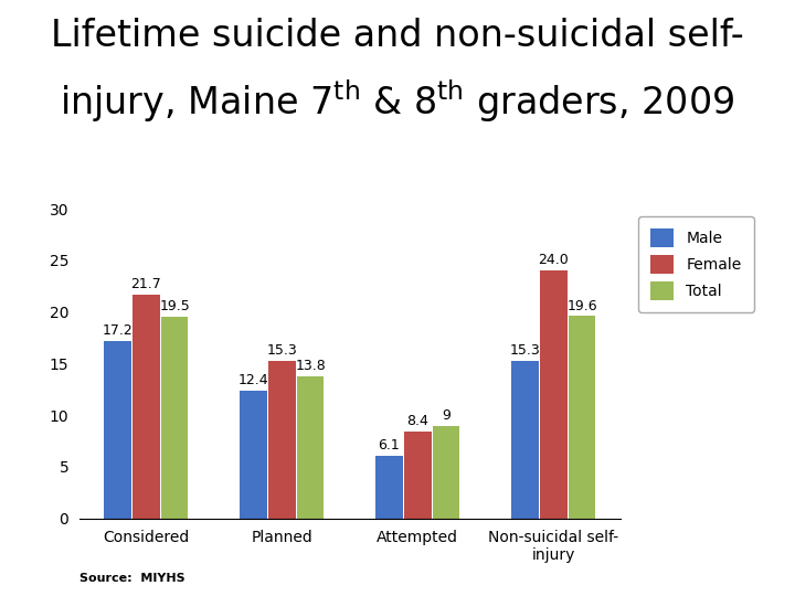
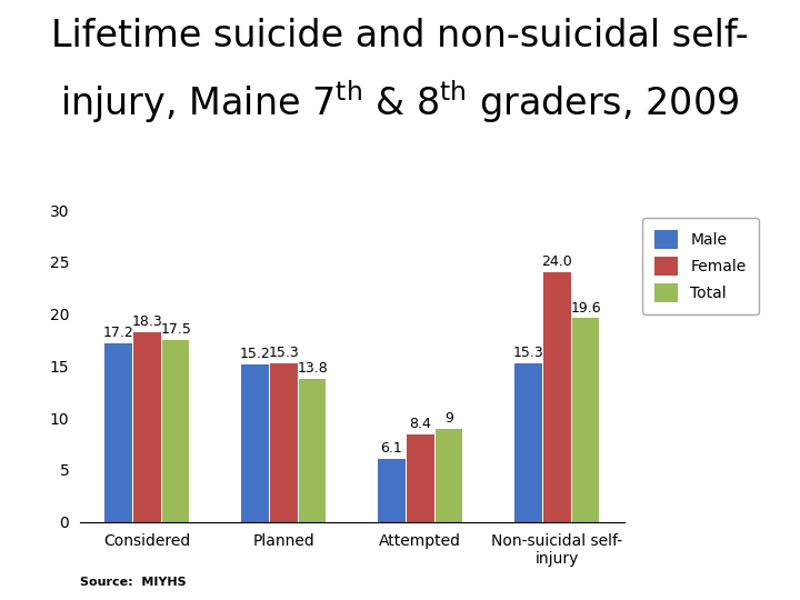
Female/Considered: 21.7 -> 18.3
Total/Considered: 19.5 -> 17.5
Male/Planned: 12.4 -> 15.2
